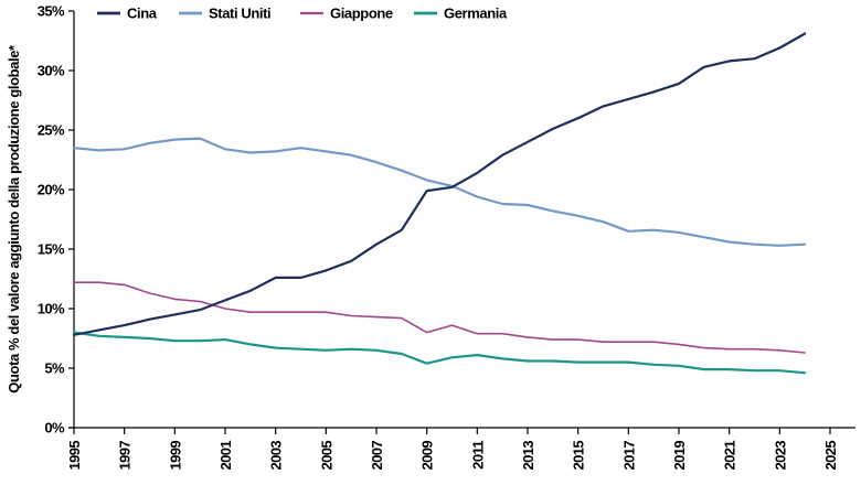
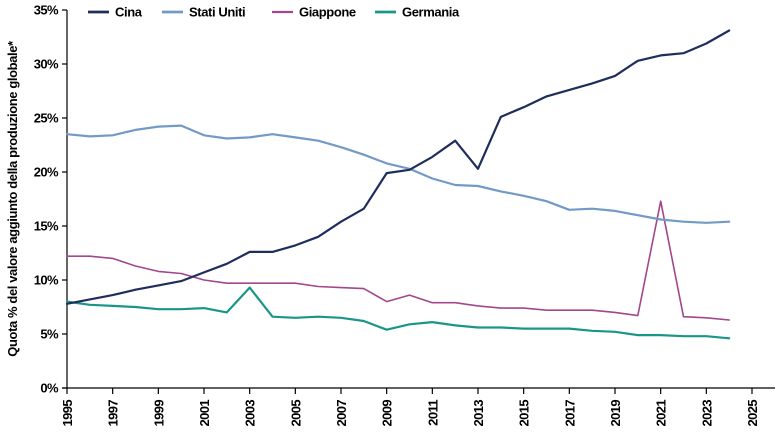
Germania/2003: 6.7% -> 9.3%
Cina/2013: 24.0% -> 20.3%
Giappone/2021: 6.6% -> 17.3%
